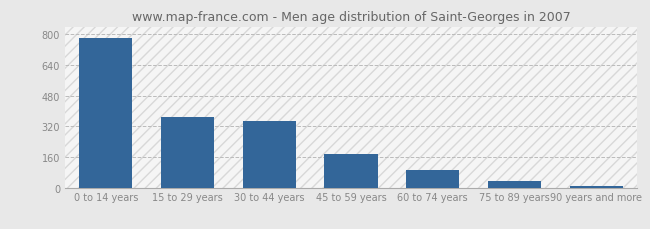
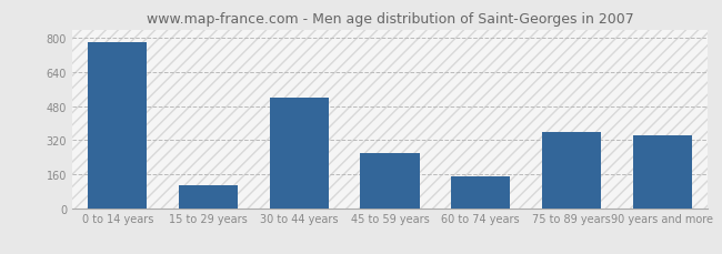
15 to 29 years: 370 -> 110
30 to 44 years: 350 -> 520
45 to 59 years: 180 -> 260
60 to 74 years: 90 -> 150
75 to 89 years: 40 -> 360
90 years and more: 10 -> 340
